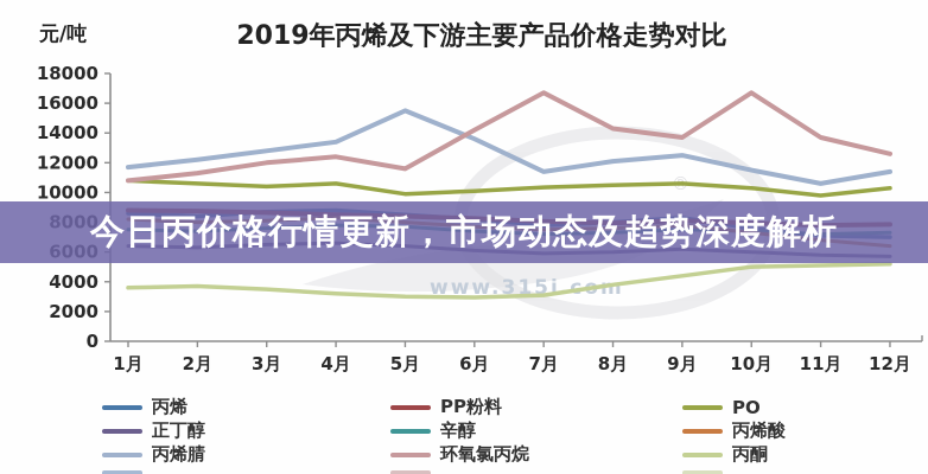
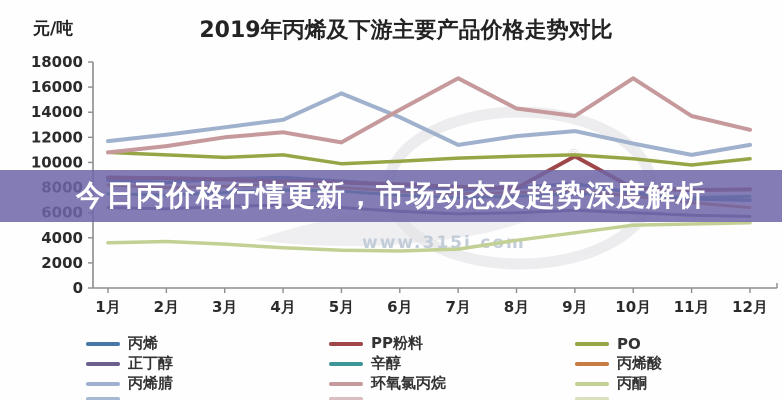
PP粉料/9月: 8100 -> 10500
